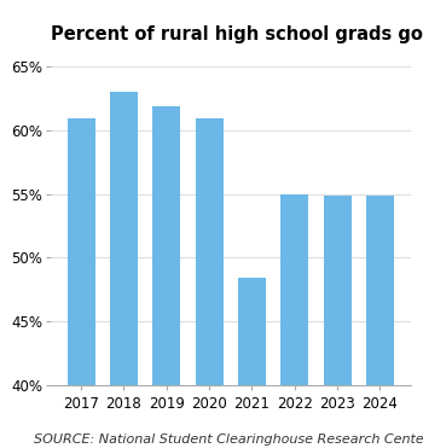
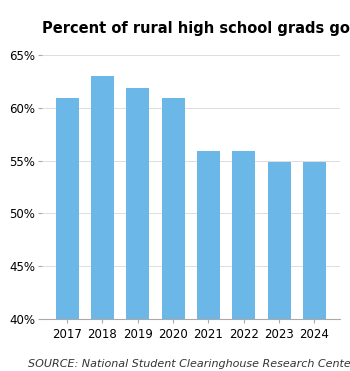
2021: 48.4% -> 55.9%
2022: 55.0% -> 55.9%
